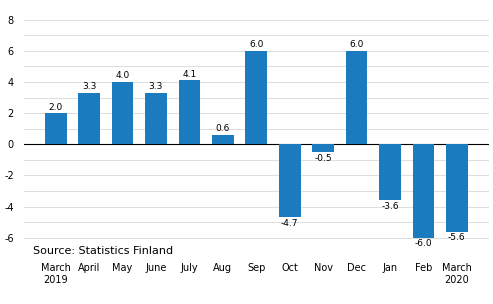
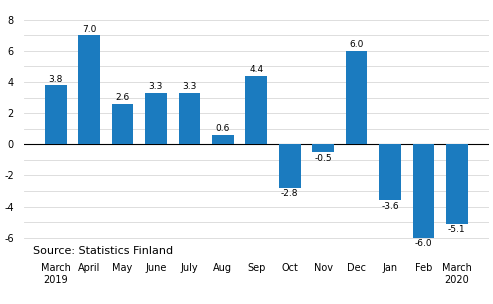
March 2019: 2.0 -> 3.8
April: 3.3 -> 7.0
May: 4.0 -> 2.6
July: 4.1 -> 3.3
Sep: 6.0 -> 4.4
Oct: -4.7 -> -2.8
March 2020: -5.6 -> -5.1
